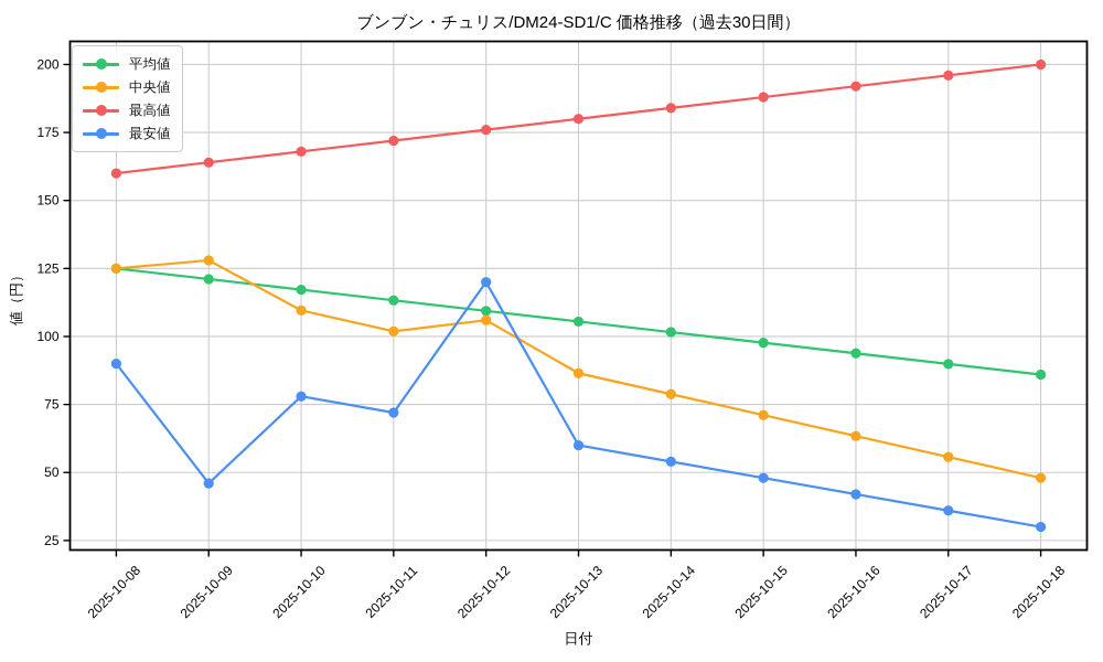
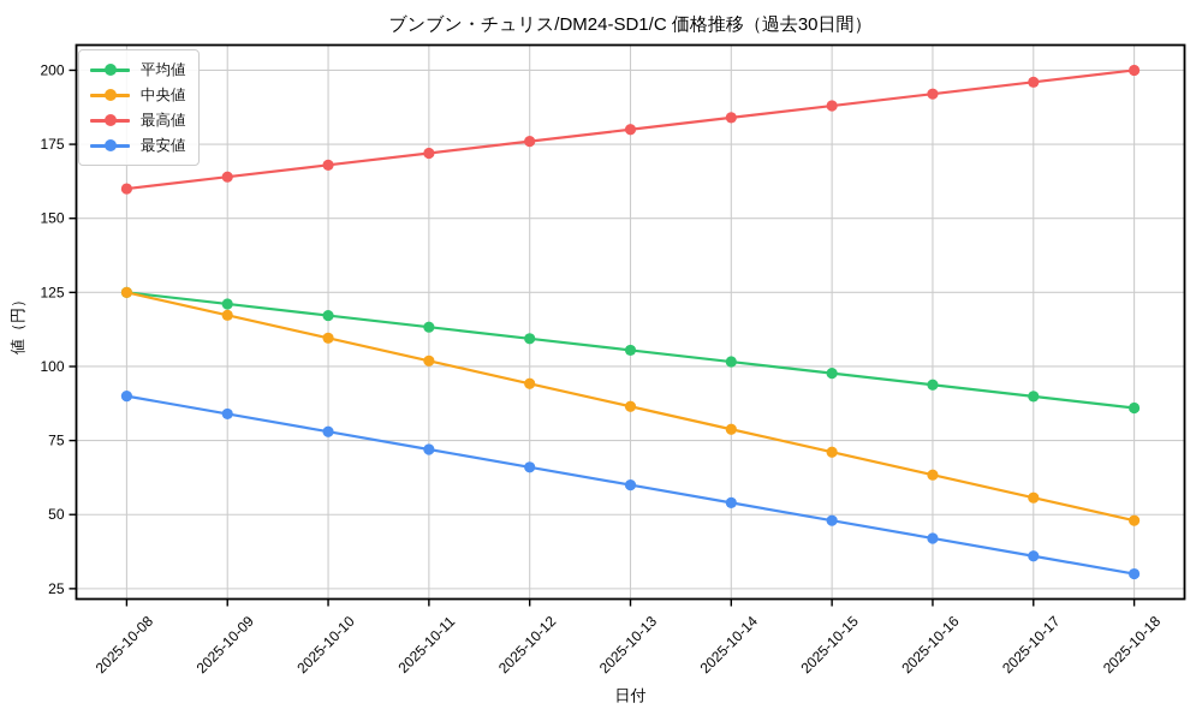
中央値/2025-10-09: 128 -> 117
最安値/2025-10-09: 46 -> 84
中央値/2025-10-12: 106 -> 94
最安値/2025-10-12: 120 -> 66
